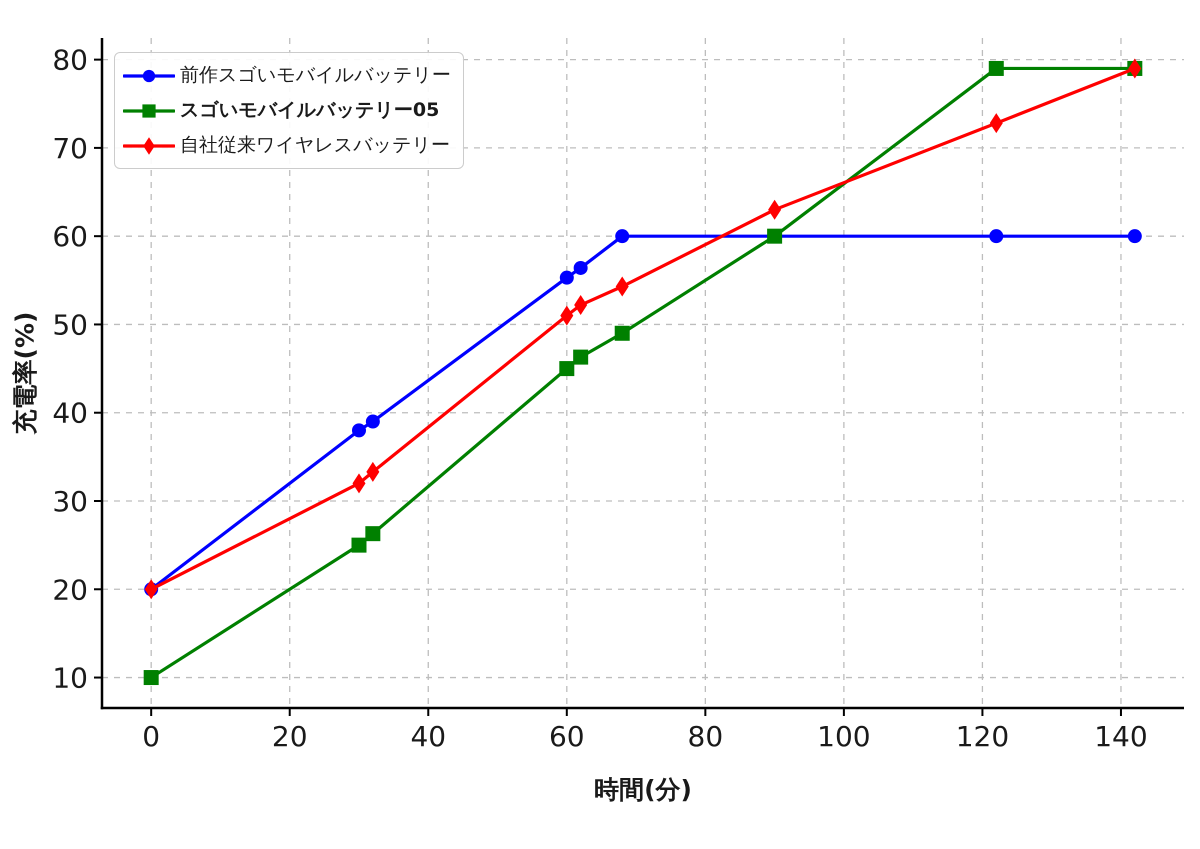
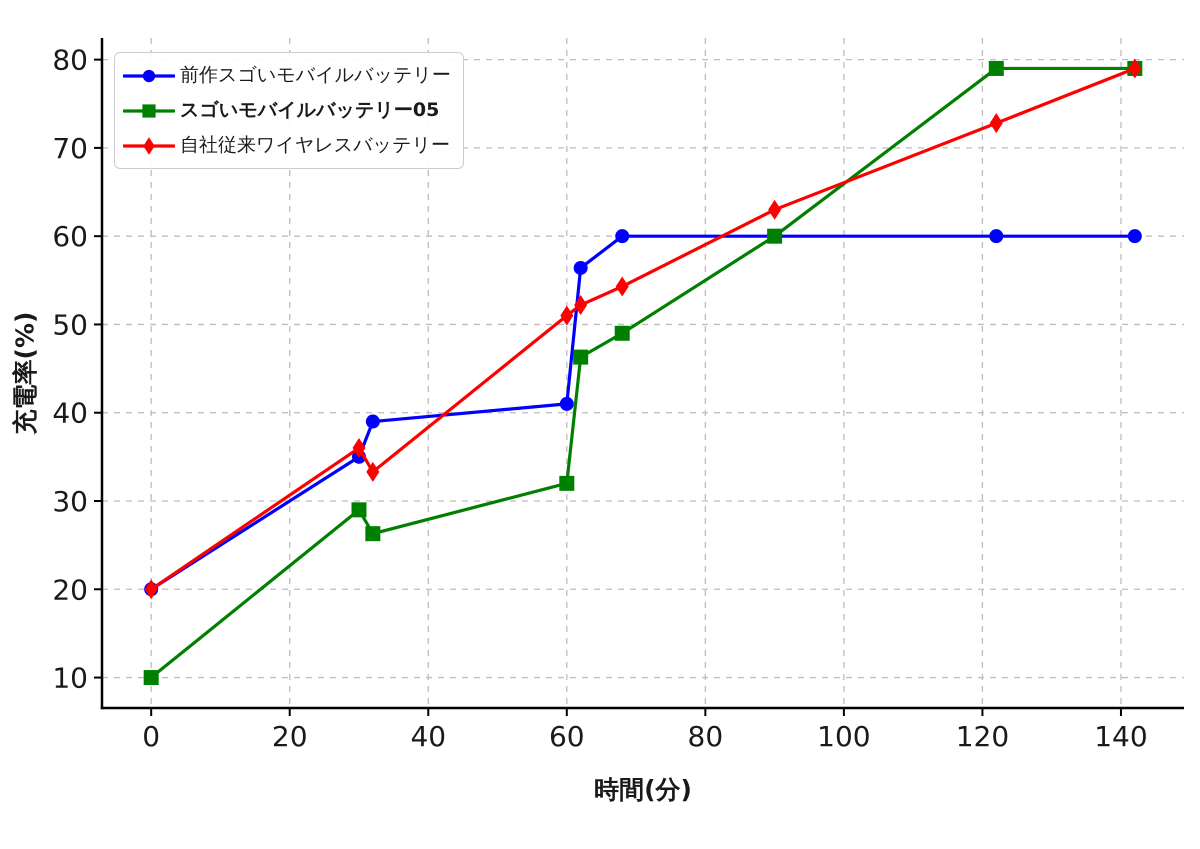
前作スゴいモバイルバッテリー/30: 38 -> 35
スゴいモバイルバッテリー05/30: 25 -> 29
自社従来ワイヤレスバッテリー/30: 32 -> 36
前作スゴいモバイルバッテリー/60: 55 -> 41
スゴいモバイルバッテリー05/60: 45 -> 32
